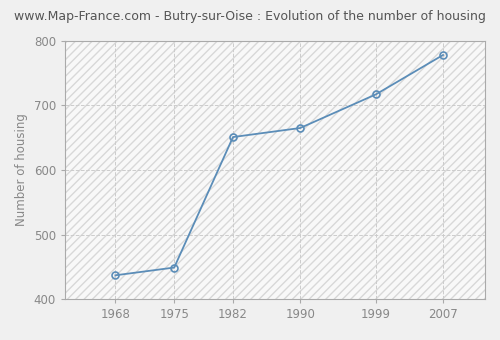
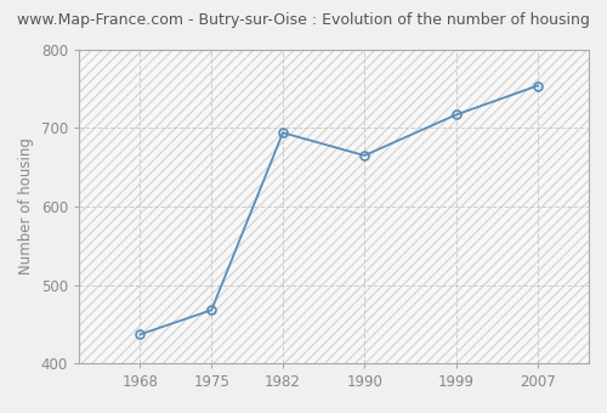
1975: 449 -> 468
1982: 651 -> 694
2007: 778 -> 754
